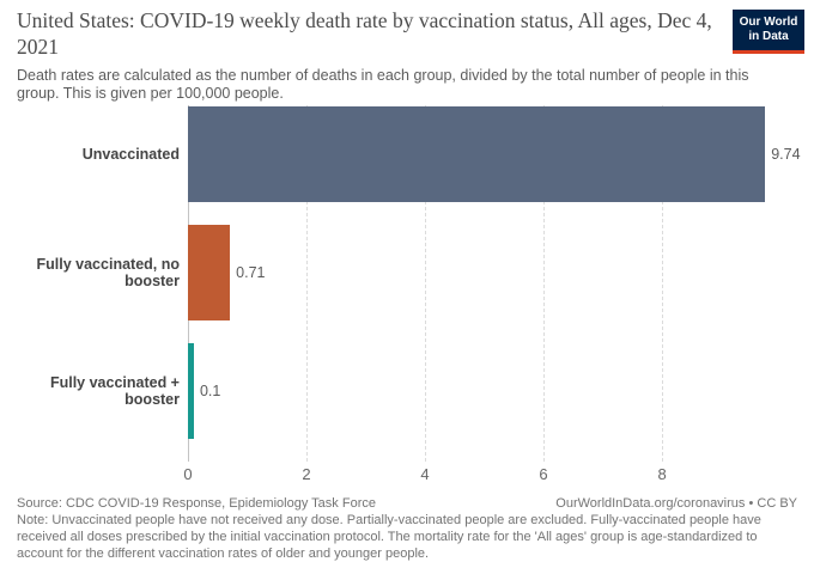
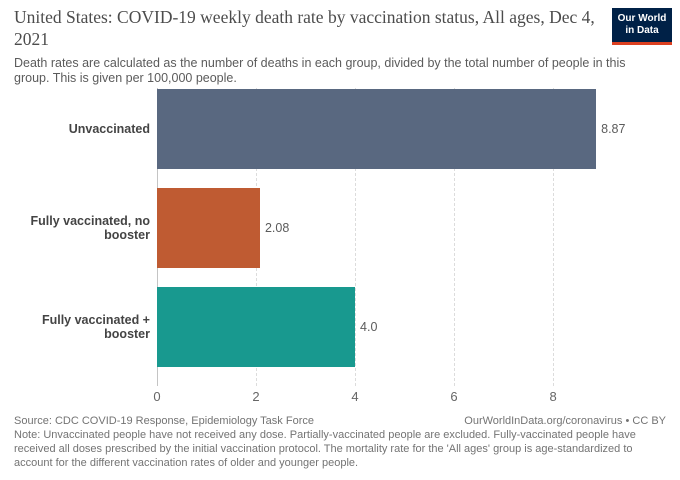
Unvaccinated: 9.74 -> 8.87
Fully vaccinated, no booster: 0.71 -> 2.08
Fully vaccinated + booster: 0.1 -> 4.0
